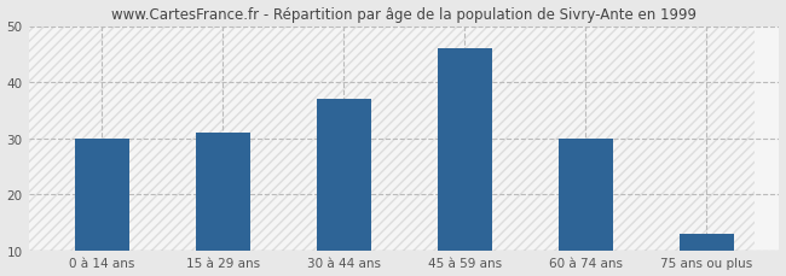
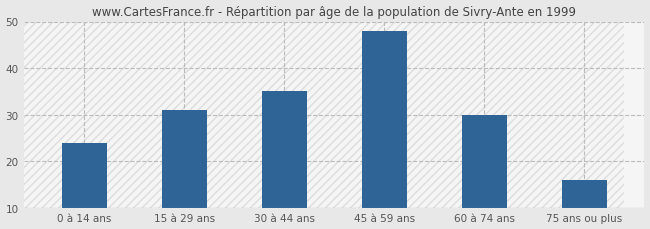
0 à 14 ans: 30 -> 24
30 à 44 ans: 37 -> 35
45 à 59 ans: 46 -> 48
75 ans ou plus: 13 -> 16
